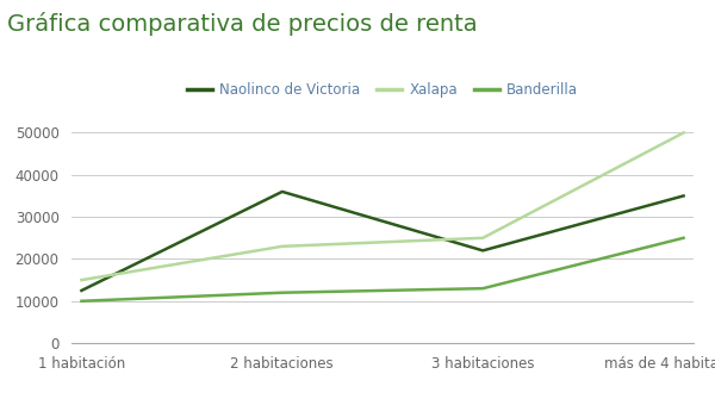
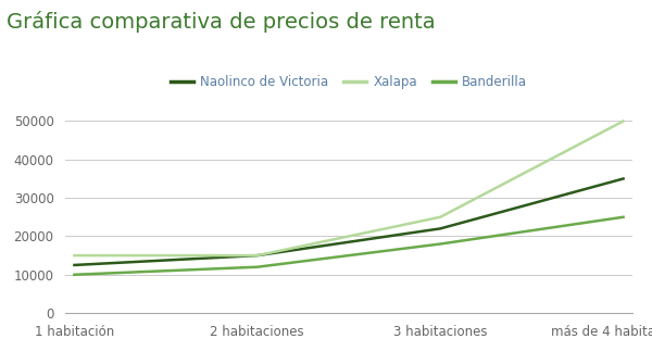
Naolinco de Victoria/2 habitaciones: 36000 -> 15000
Xalapa/2 habitaciones: 23000 -> 15000
Banderilla/3 habitaciones: 13000 -> 18000
